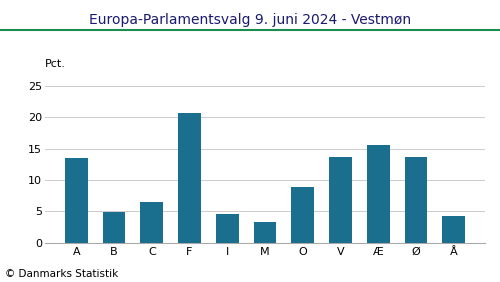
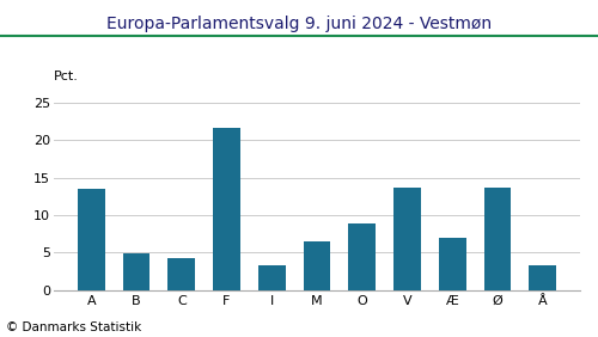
C: 6.4 -> 4.2
F: 20.6 -> 21.7
I: 4.6 -> 3.3
M: 3.2 -> 6.5
Æ: 15.6 -> 7.0
Å: 4.2 -> 3.3
